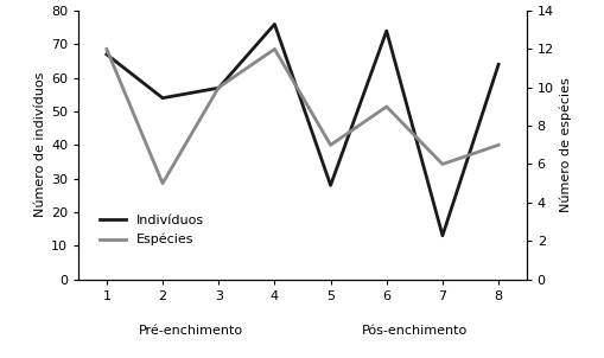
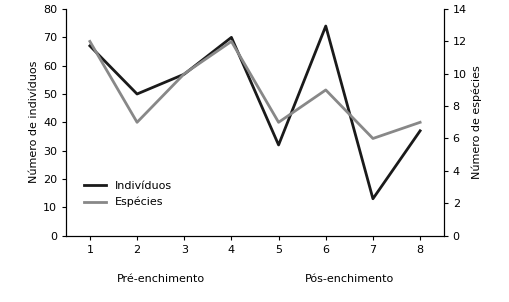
Indivíduos/2: 54 -> 50
Espécies/2: 5 -> 7
Indivíduos/4: 76 -> 70
Indivíduos/5: 28 -> 32
Indivíduos/8: 64 -> 37
